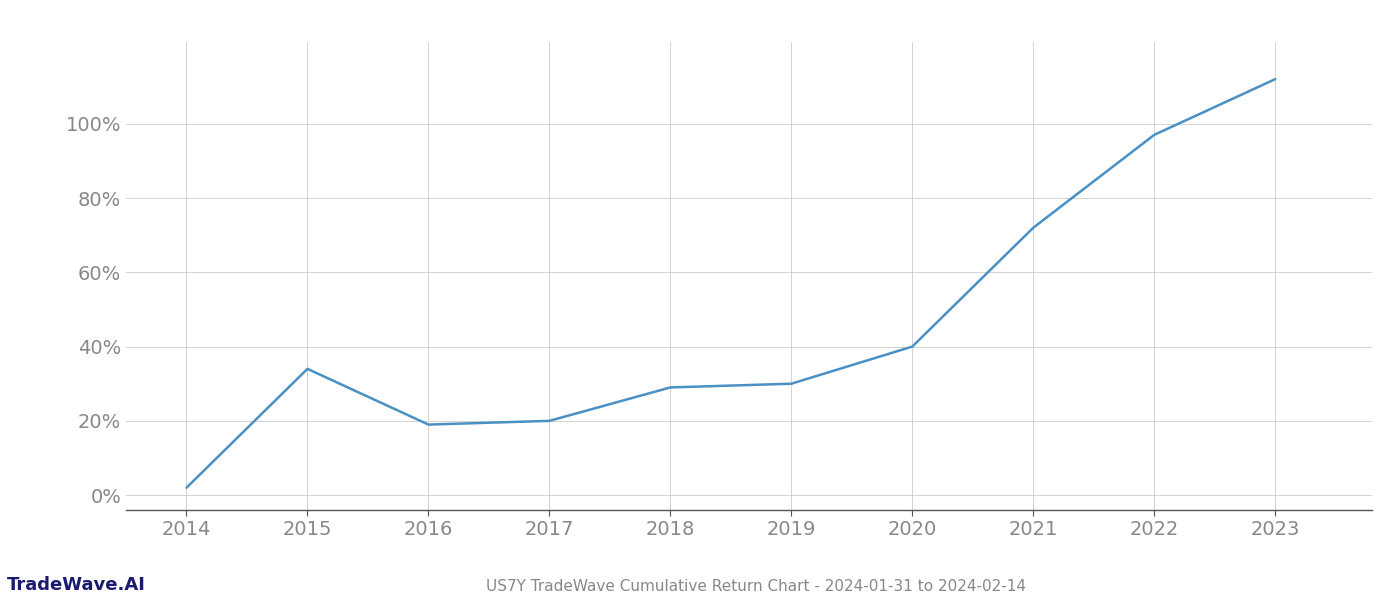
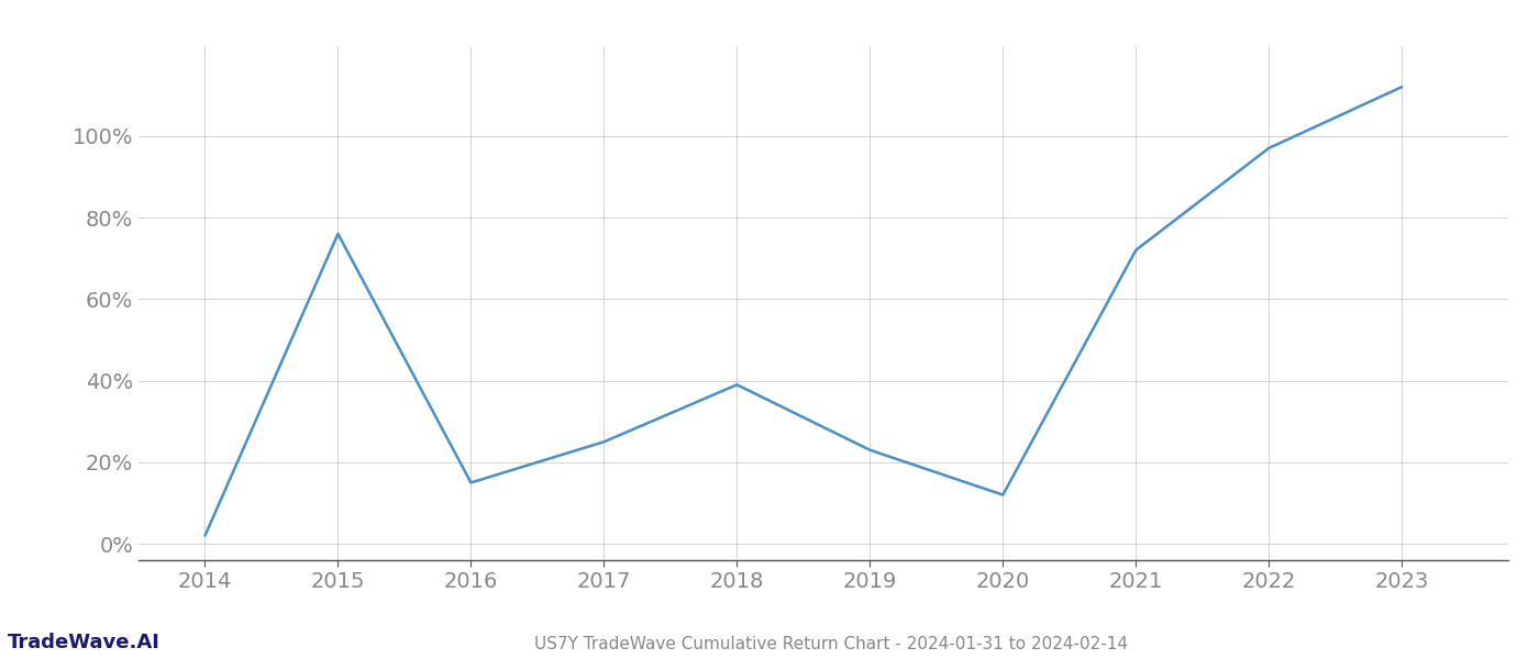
2015: 34% -> 76%
2016: 19% -> 15%
2017: 20% -> 25%
2018: 29% -> 39%
2019: 30% -> 23%
2020: 40% -> 12%
